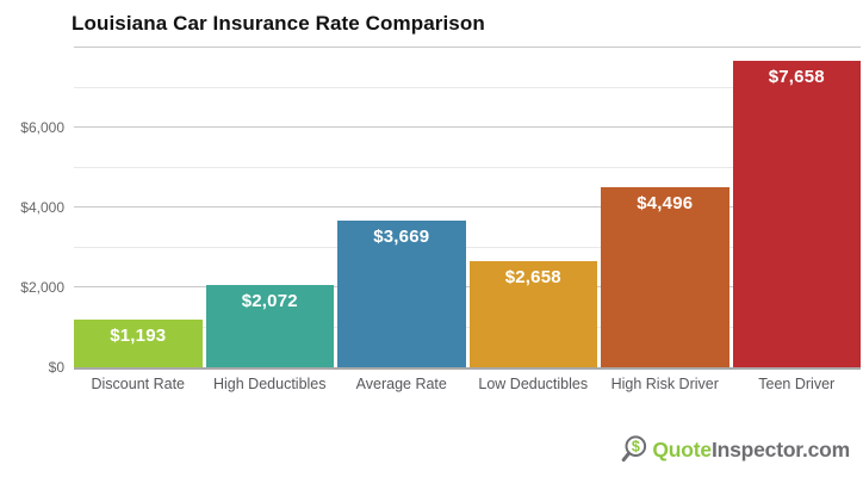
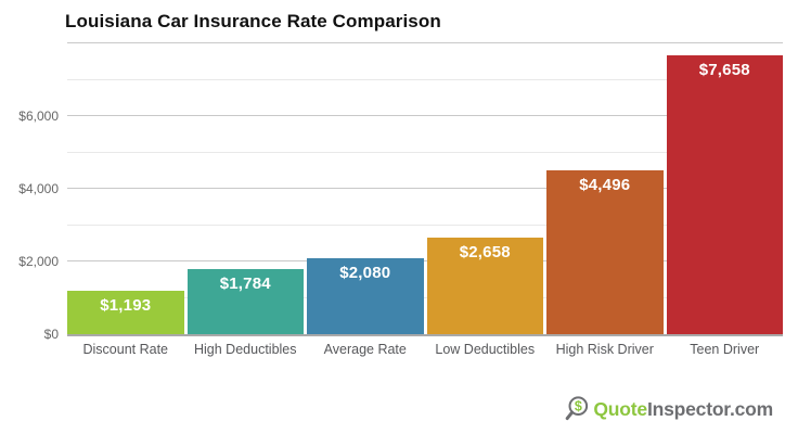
High Deductibles: $2,072 -> $1,784
Average Rate: $3,669 -> $2,080
